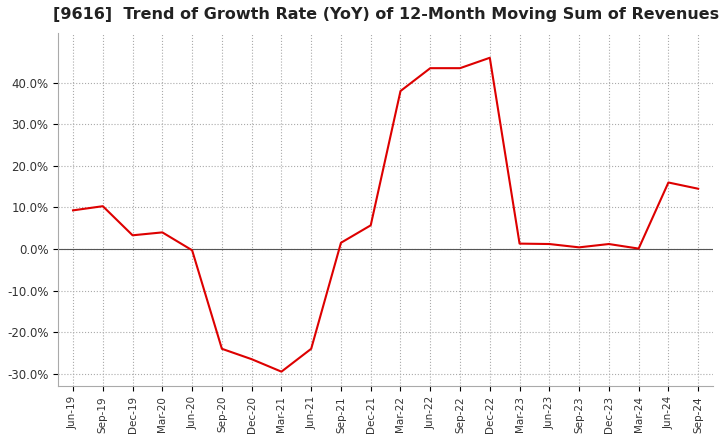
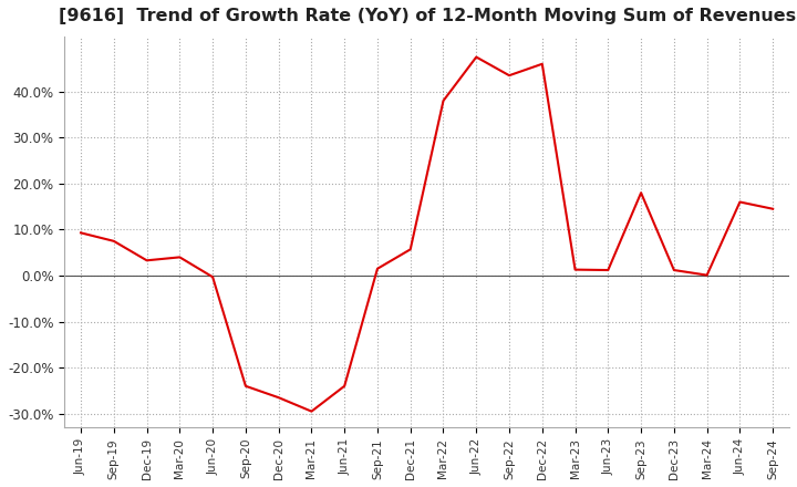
Sep-19: 10.3% -> 7.5%
Jun-22: 43.5% -> 47.5%
Sep-23: 0.4% -> 18.0%
